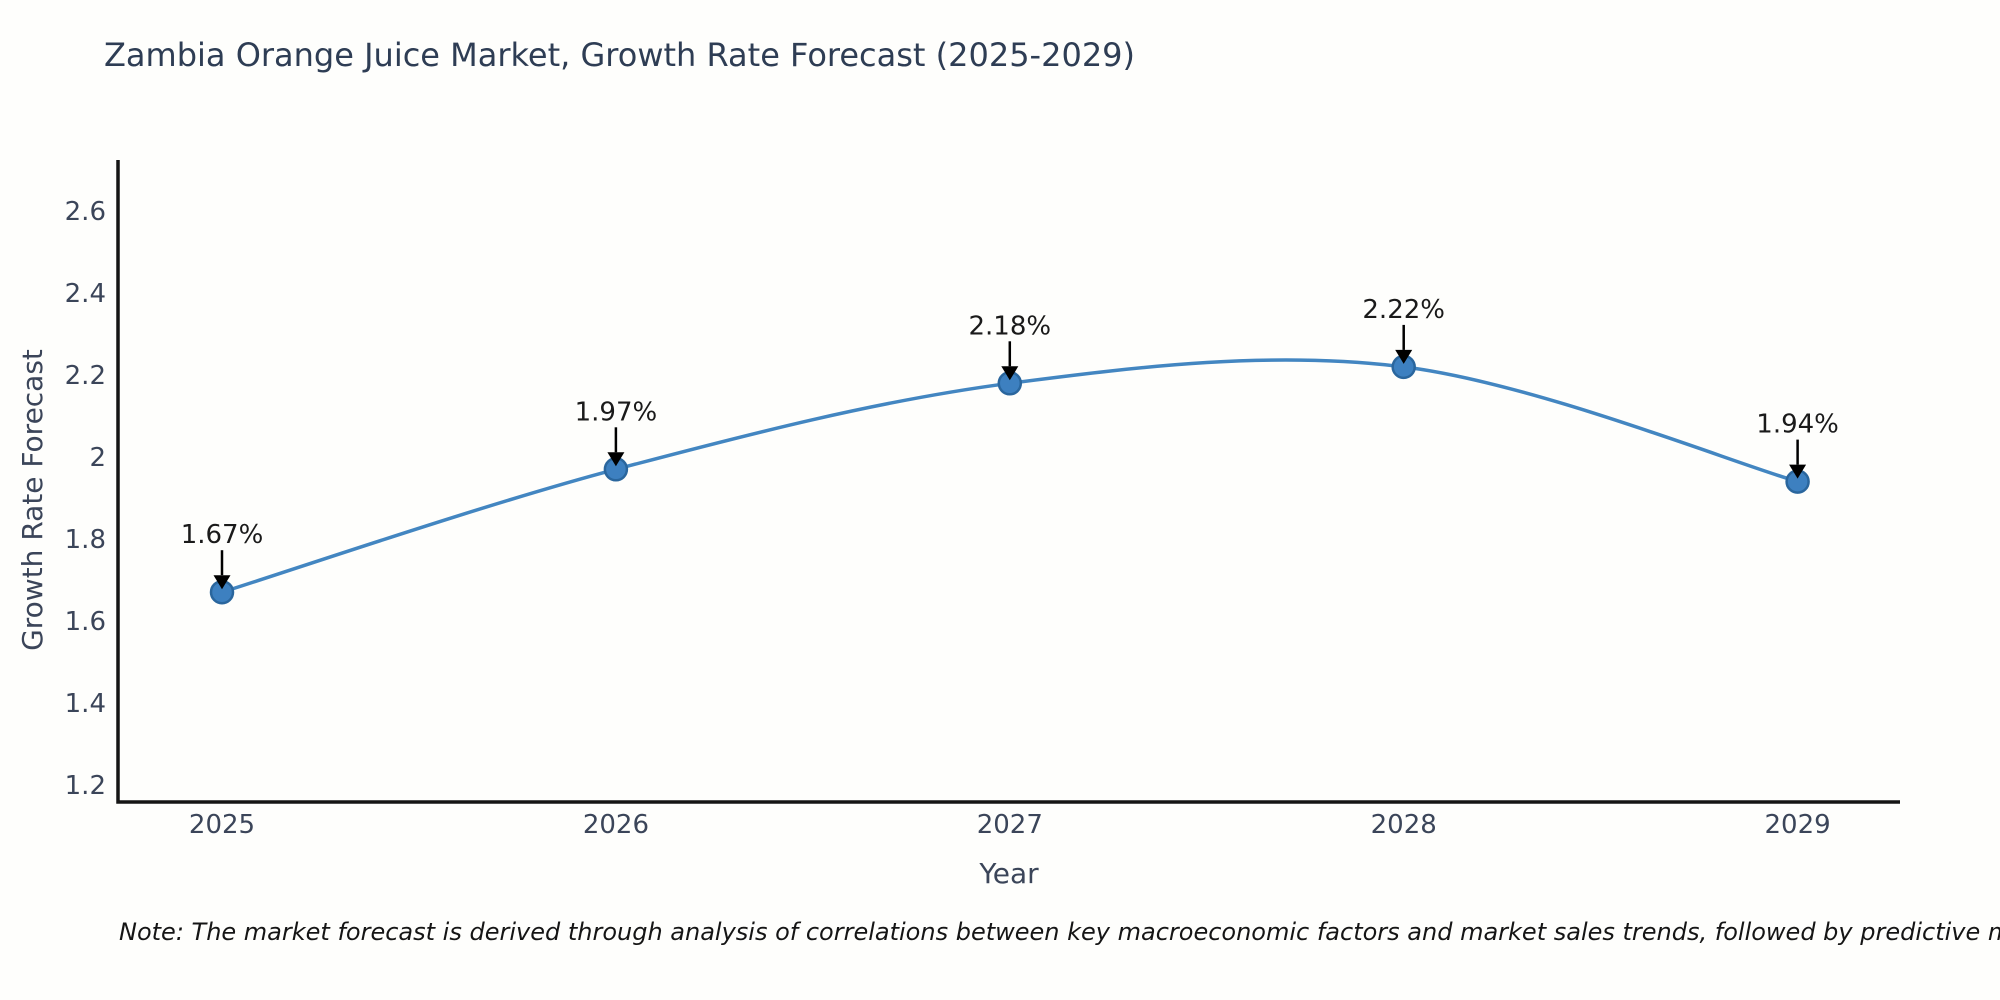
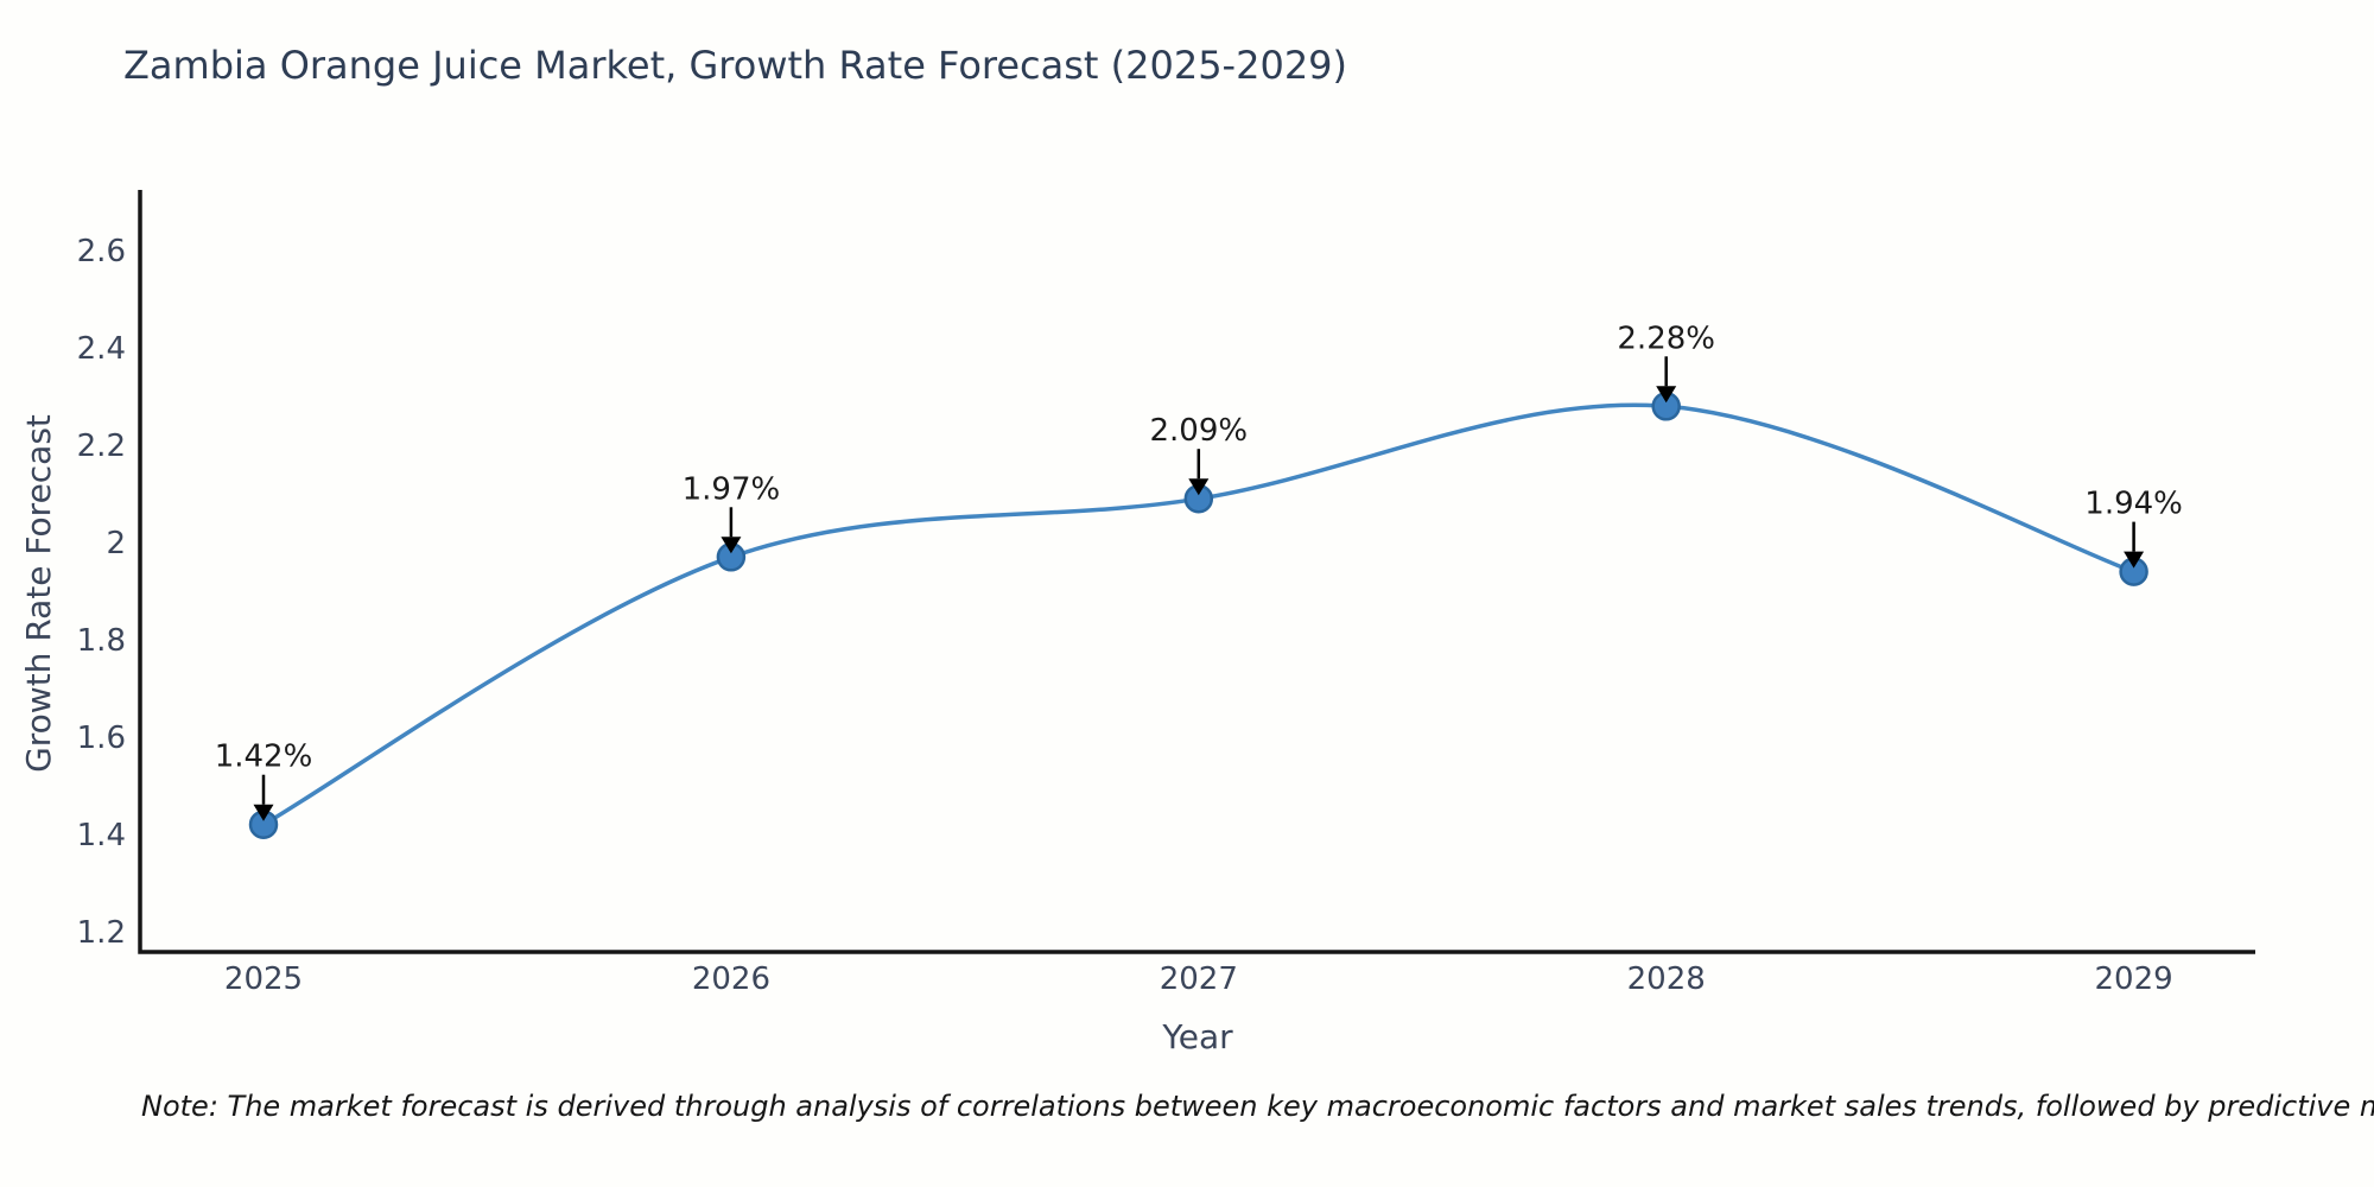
2025: 1.67% -> 1.42%
2027: 2.18% -> 2.09%
2028: 2.22% -> 2.28%
